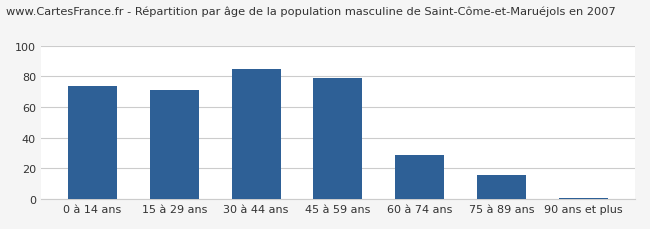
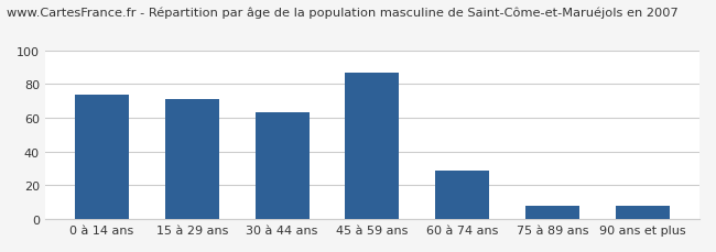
30 à 44 ans: 85 -> 63
45 à 59 ans: 79 -> 87
75 à 89 ans: 16 -> 8
90 ans et plus: 1 -> 8
